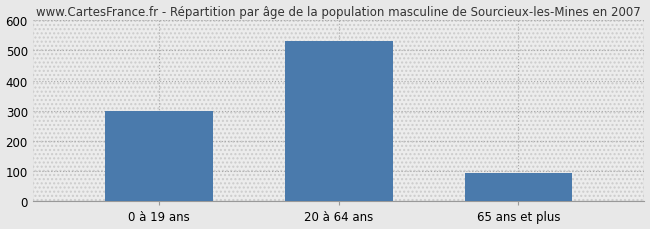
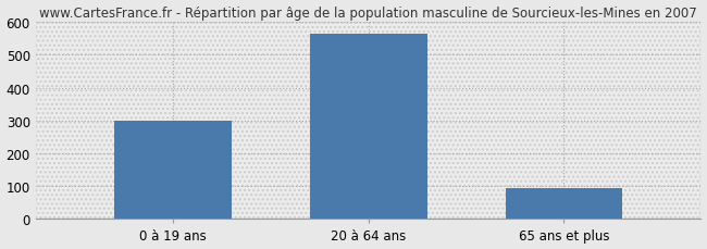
20 à 64 ans: 530 -> 563
